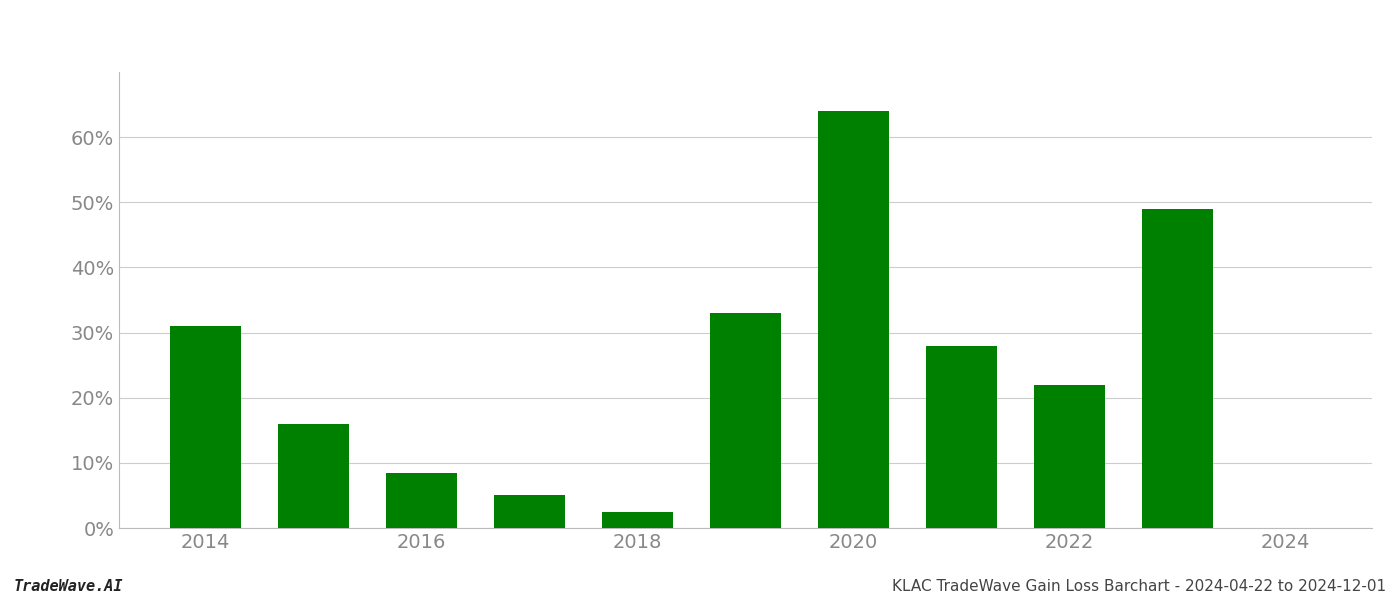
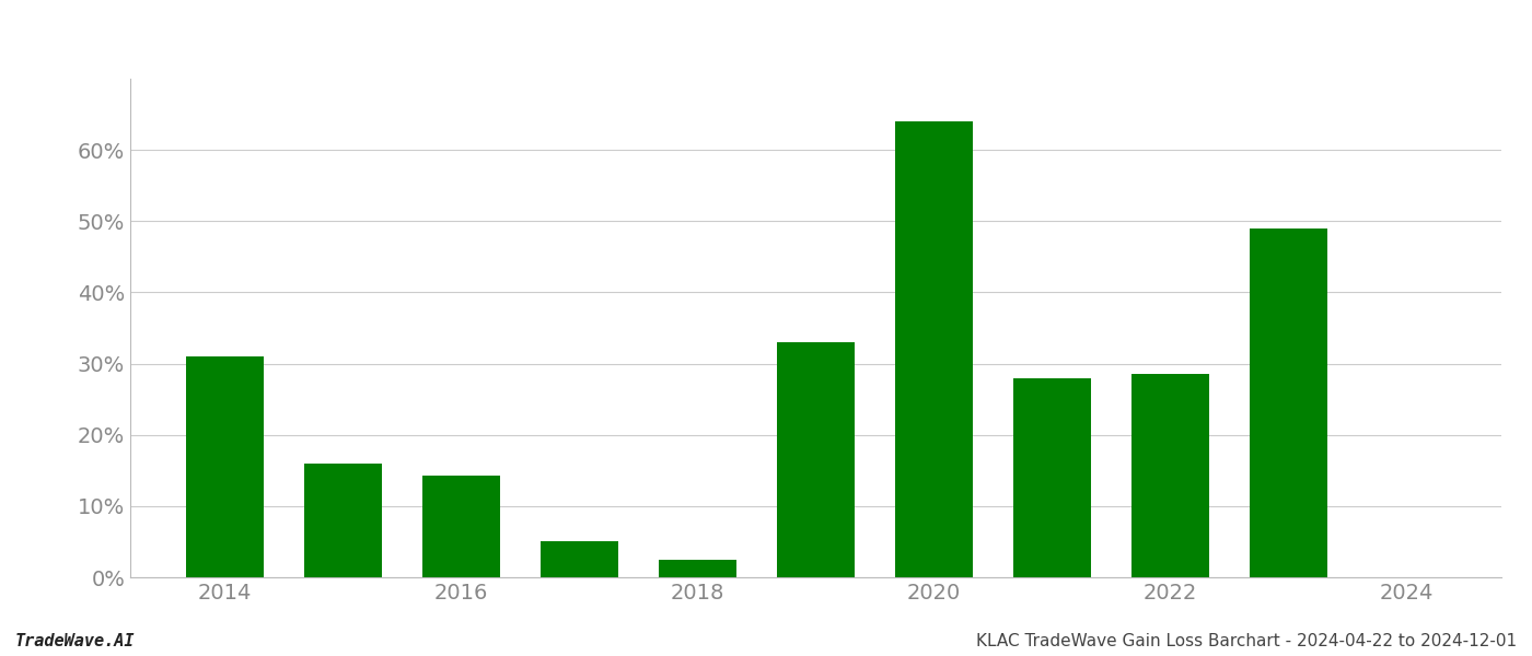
2016: 8.5% -> 14.2%
2022: 22.0% -> 28.6%
